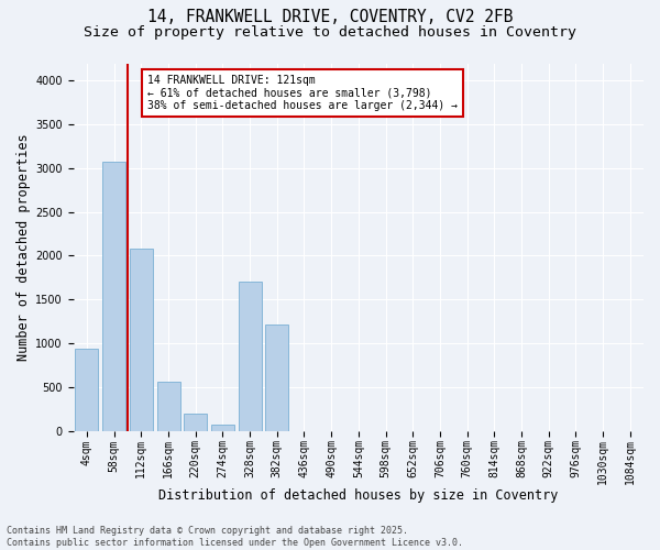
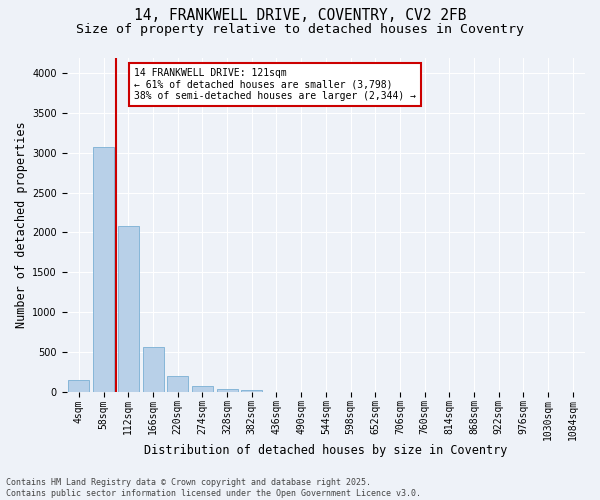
4sqm: 940 -> 150
328sqm: 1700 -> 40
382sqm: 1220 -> 20
